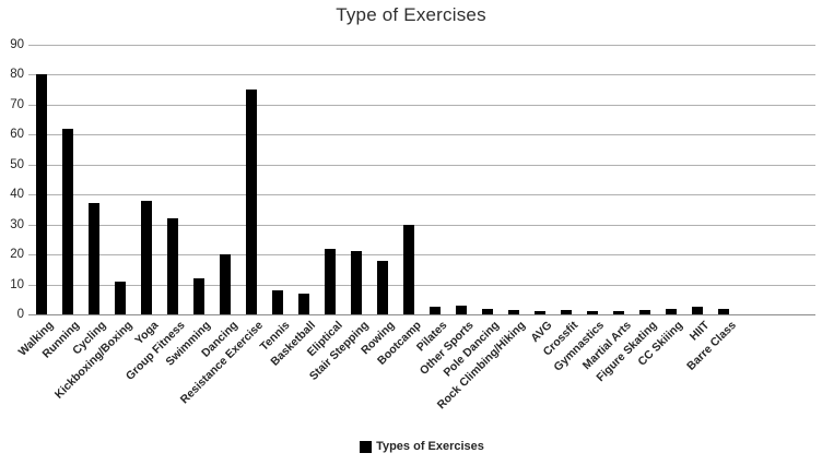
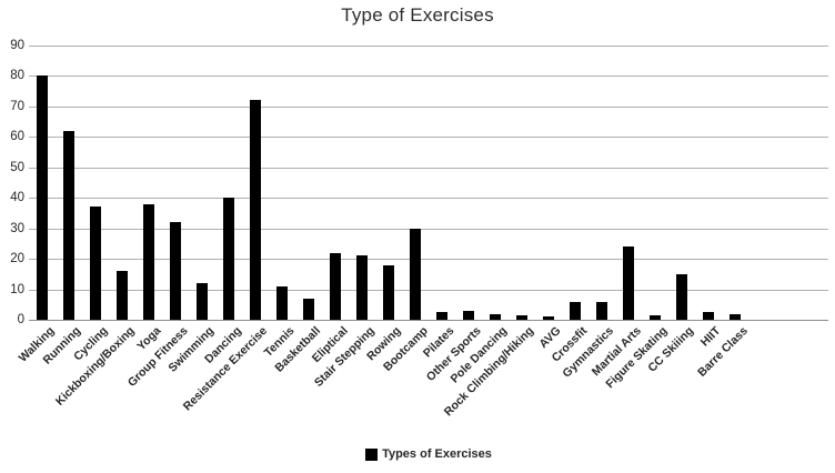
Kickboxing/Boxing: 11 -> 16
Dancing: 20 -> 40
Resistance Exercise: 75 -> 72
Tennis: 8 -> 11
Crossfit: 2 -> 6
Gymnastics: 1 -> 6
Martial Arts: 1 -> 24
CC Skiiing: 2 -> 15
